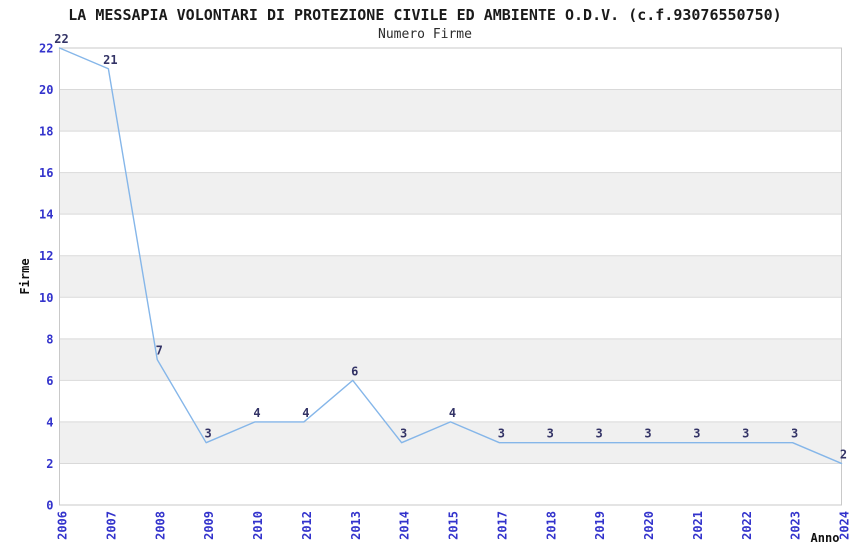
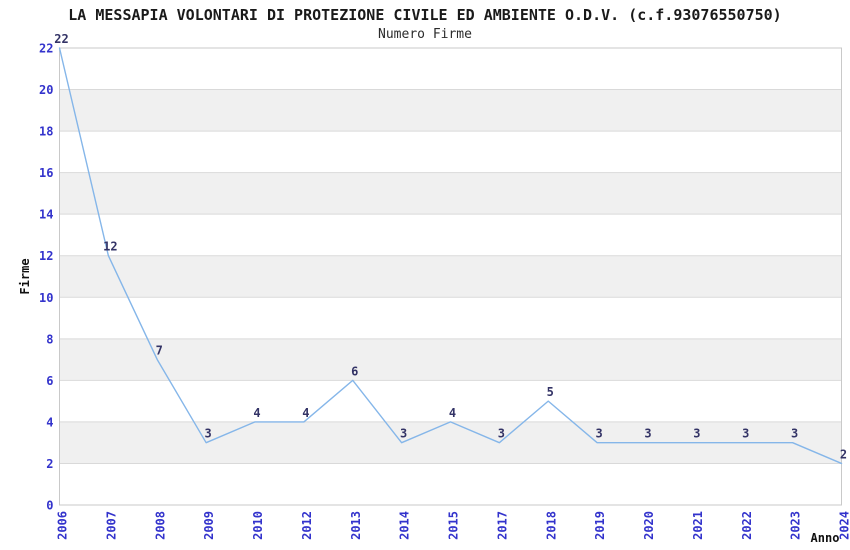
2007: 21 -> 12
2018: 3 -> 5
